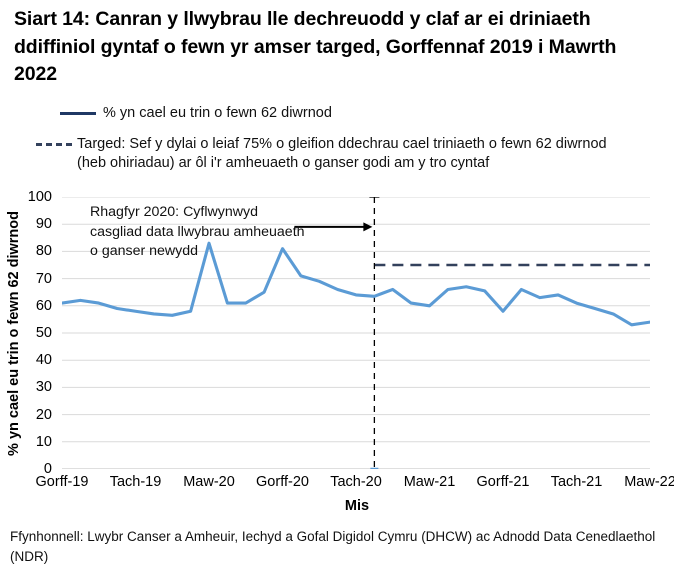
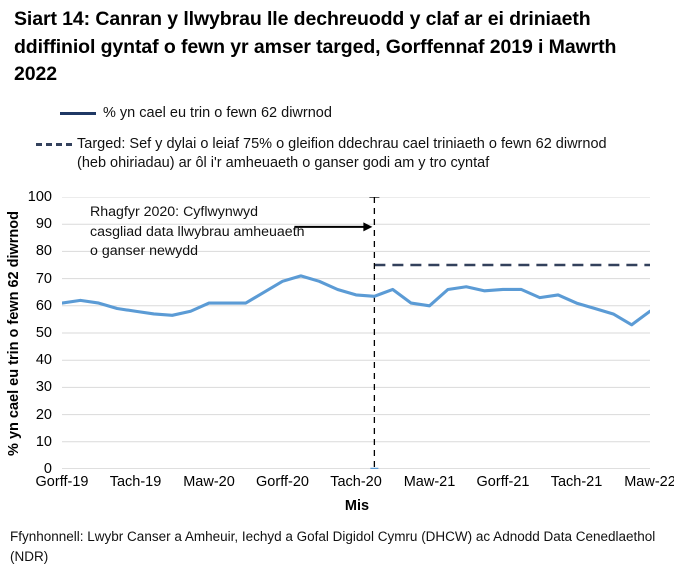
Maw-20: 83 -> 61
Gorff-20: 81 -> 69
Gorff-21: 58 -> 66
Maw-22: 54 -> 58
